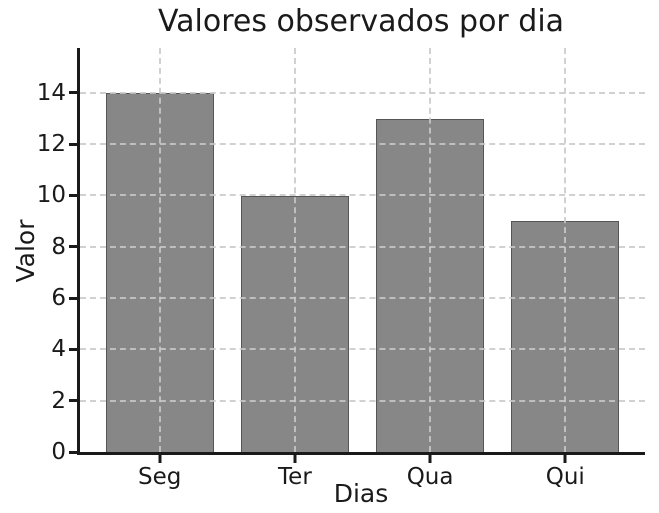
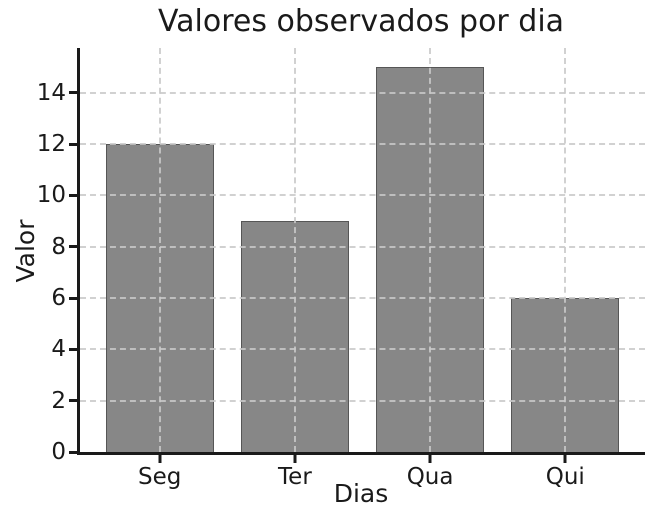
Seg: 14 -> 12
Ter: 10 -> 9
Qua: 13 -> 15
Qui: 9 -> 6
